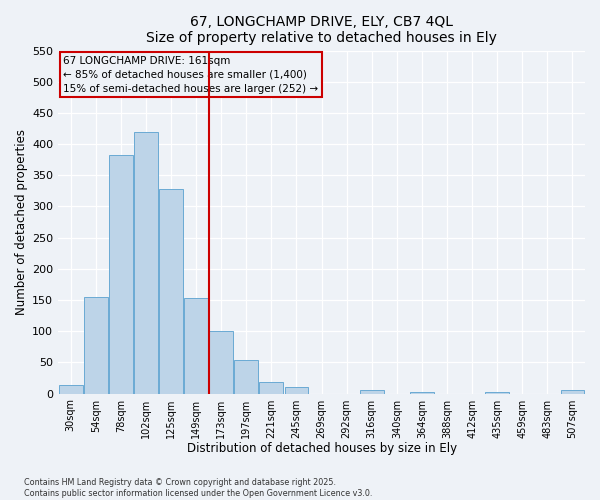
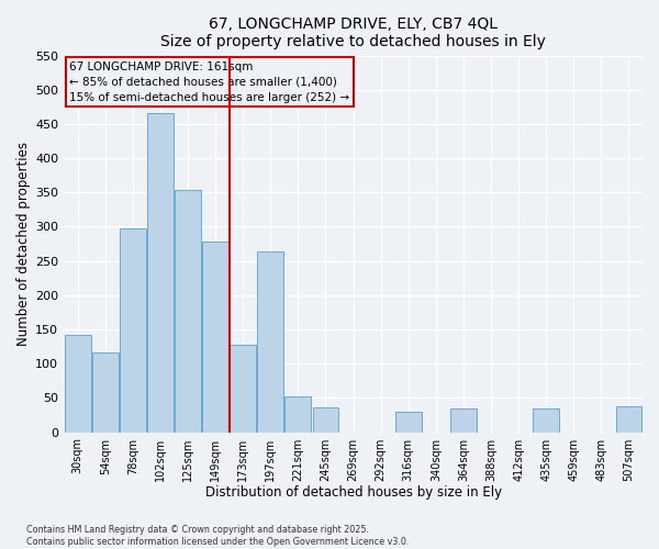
30sqm: 13 -> 142
54sqm: 155 -> 116
78sqm: 383 -> 298
102sqm: 420 -> 466
125sqm: 328 -> 354
149sqm: 153 -> 278
173sqm: 100 -> 128
197sqm: 54 -> 264
221sqm: 18 -> 52
245sqm: 10 -> 36
316sqm: 5 -> 30
364sqm: 3 -> 34
435sqm: 2 -> 34
507sqm: 5 -> 38
